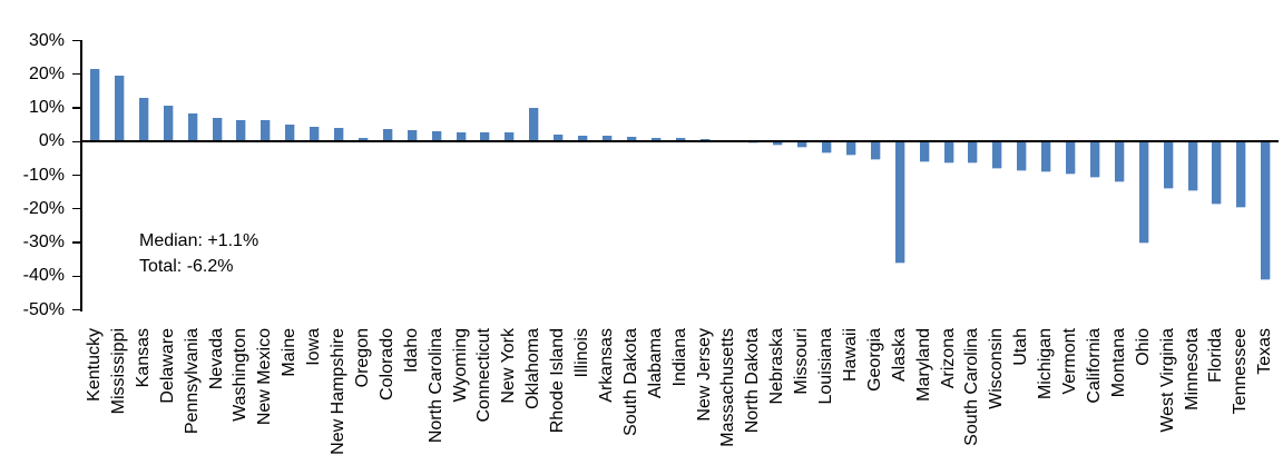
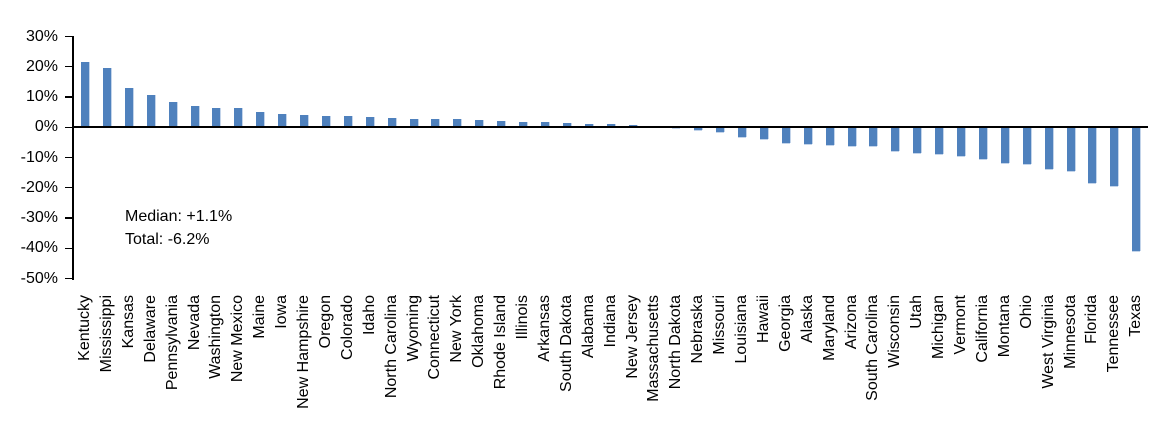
Oregon: 1% -> 4%
Oklahoma: 10% -> 2%
Alaska: -36% -> -6%
Ohio: -30% -> -12%
